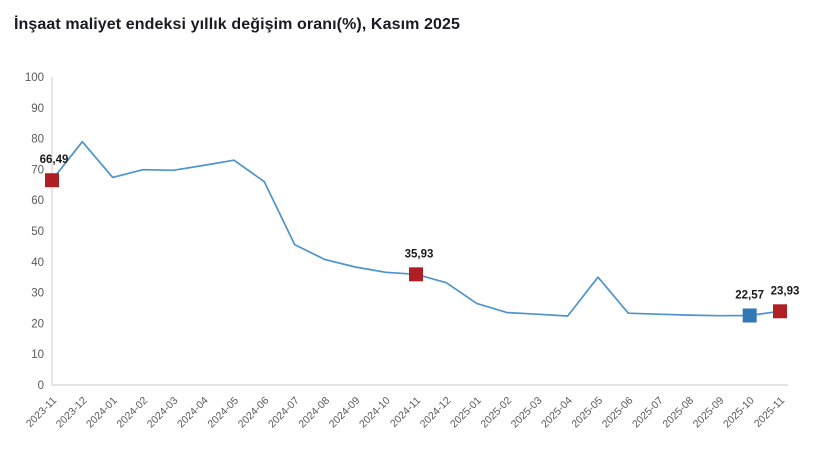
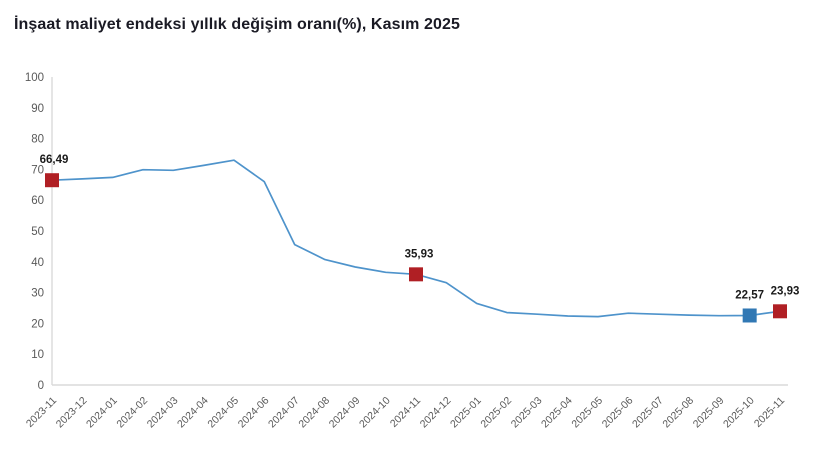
2023-12: 79 -> 67
2025-05: 35 -> 22
